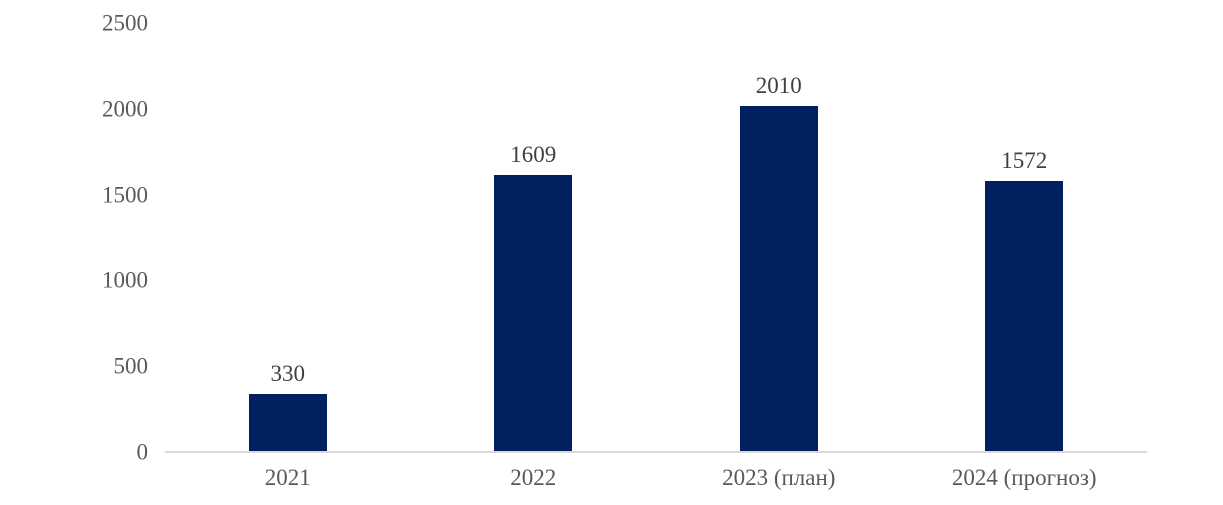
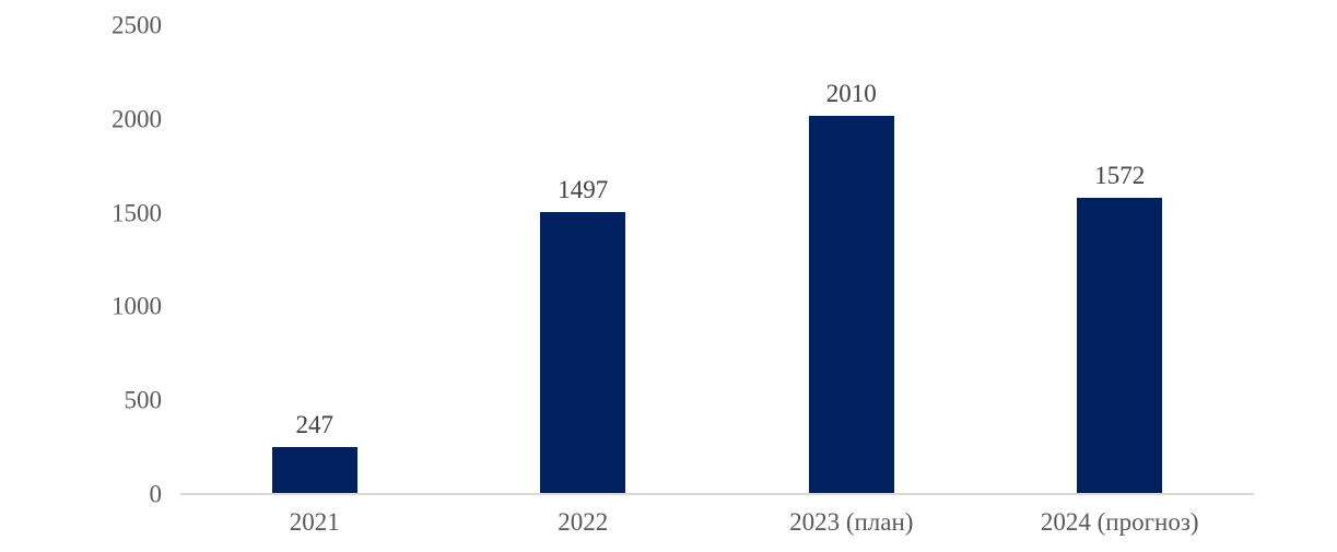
2021: 330 -> 247
2022: 1609 -> 1497
